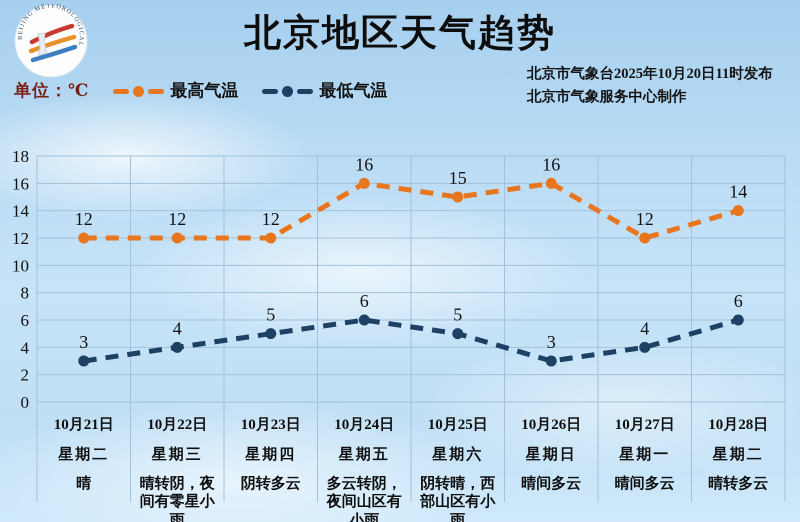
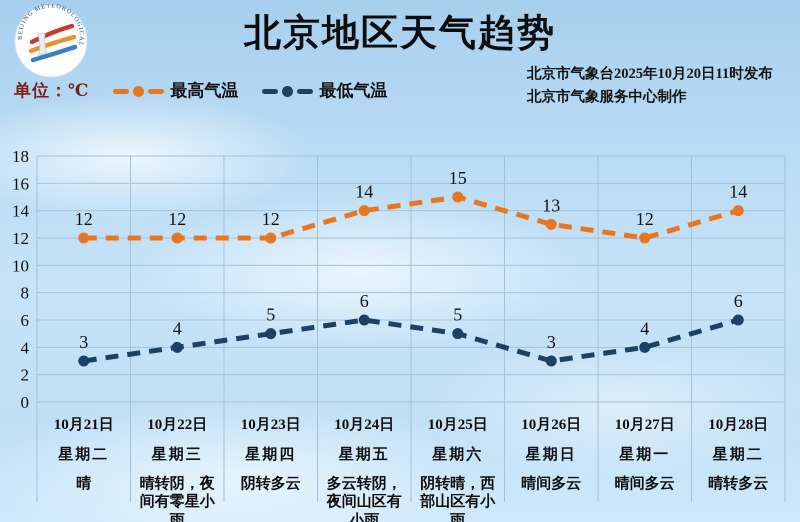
最高气温/10月24日: 16 -> 14
最高气温/10月26日: 16 -> 13
